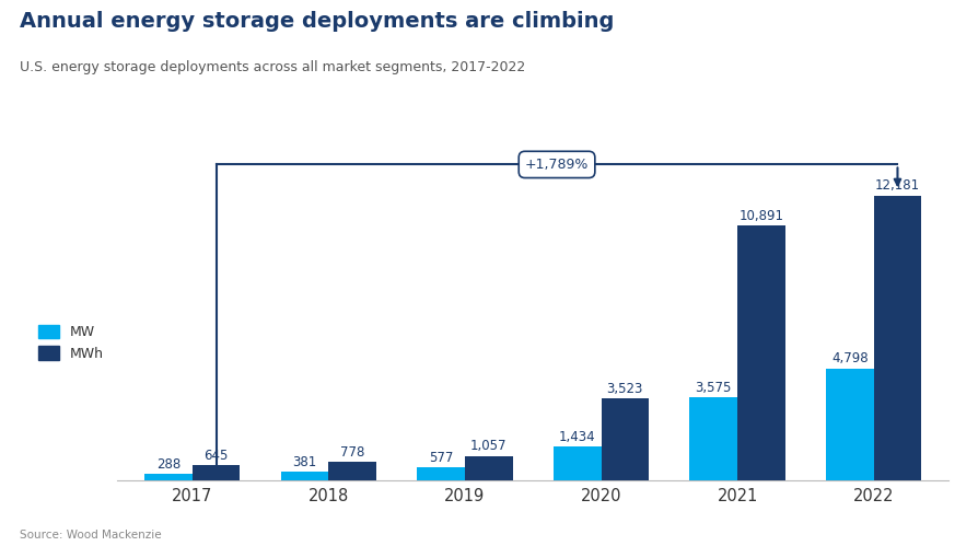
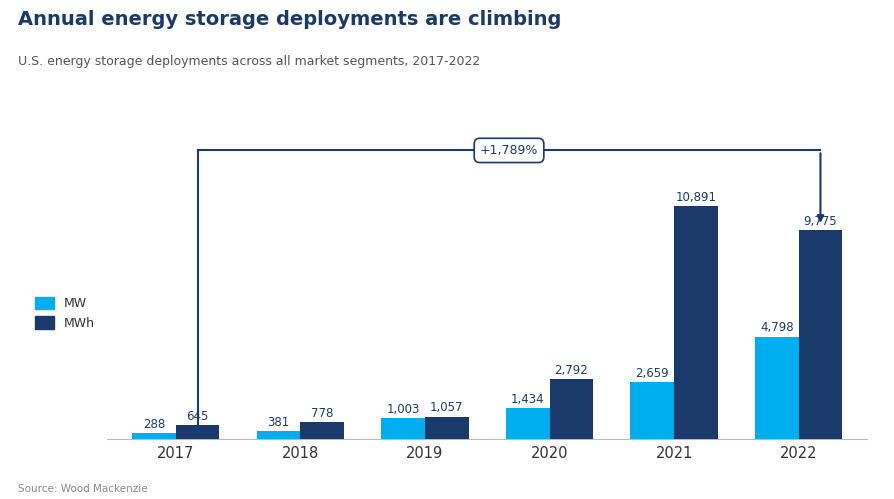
MW/2019: 577 -> 1,003
MWh/2020: 3,523 -> 2,792
MW/2021: 3,575 -> 2,659
MWh/2022: 12,181 -> 9,775
